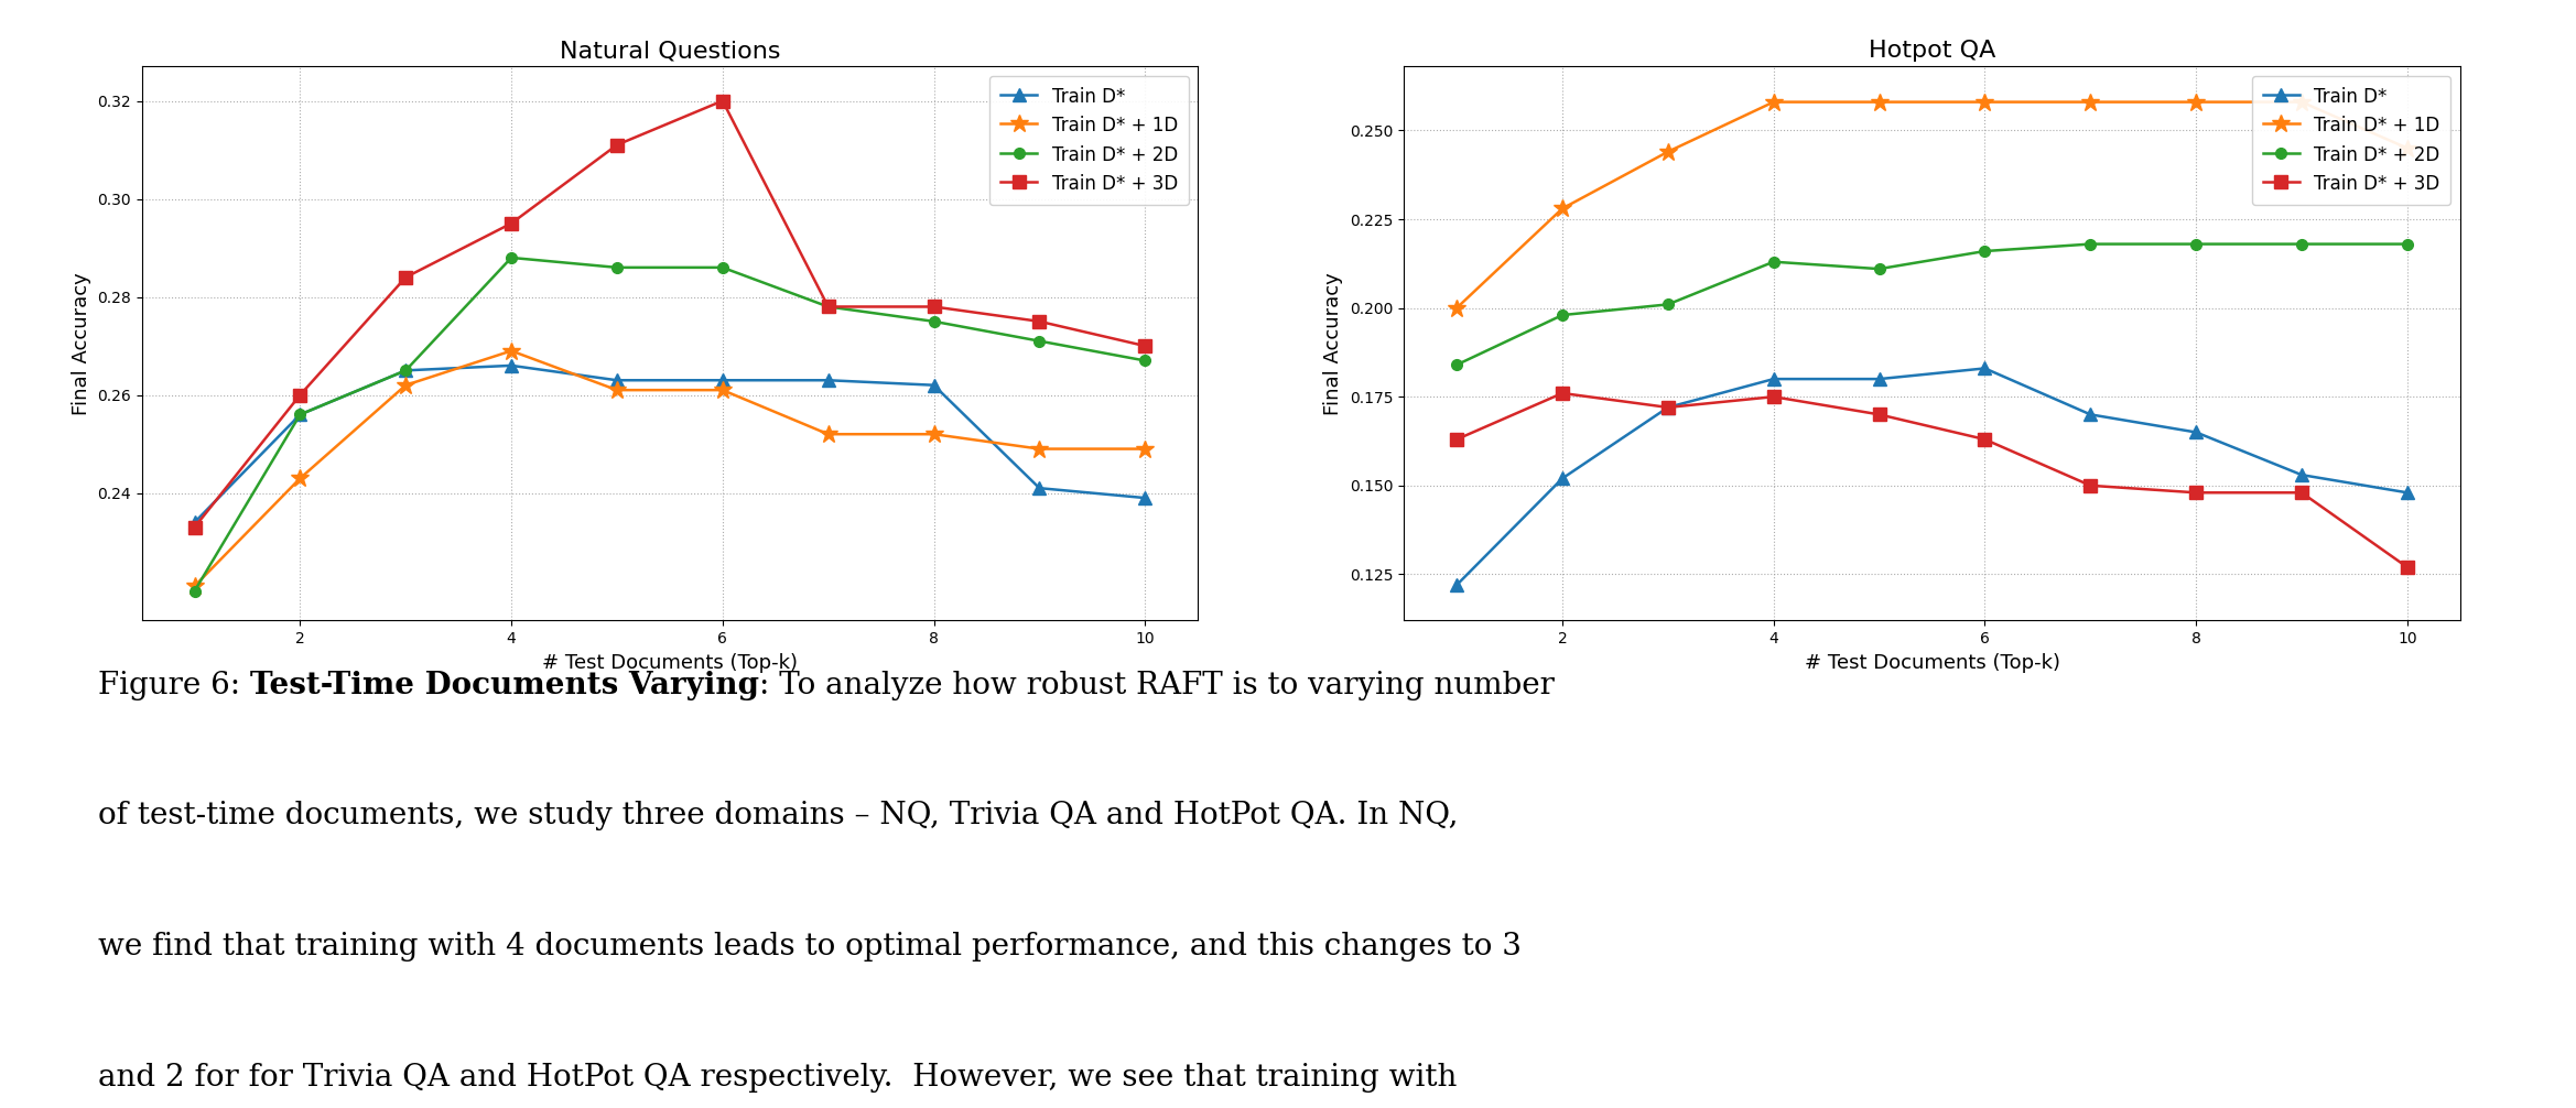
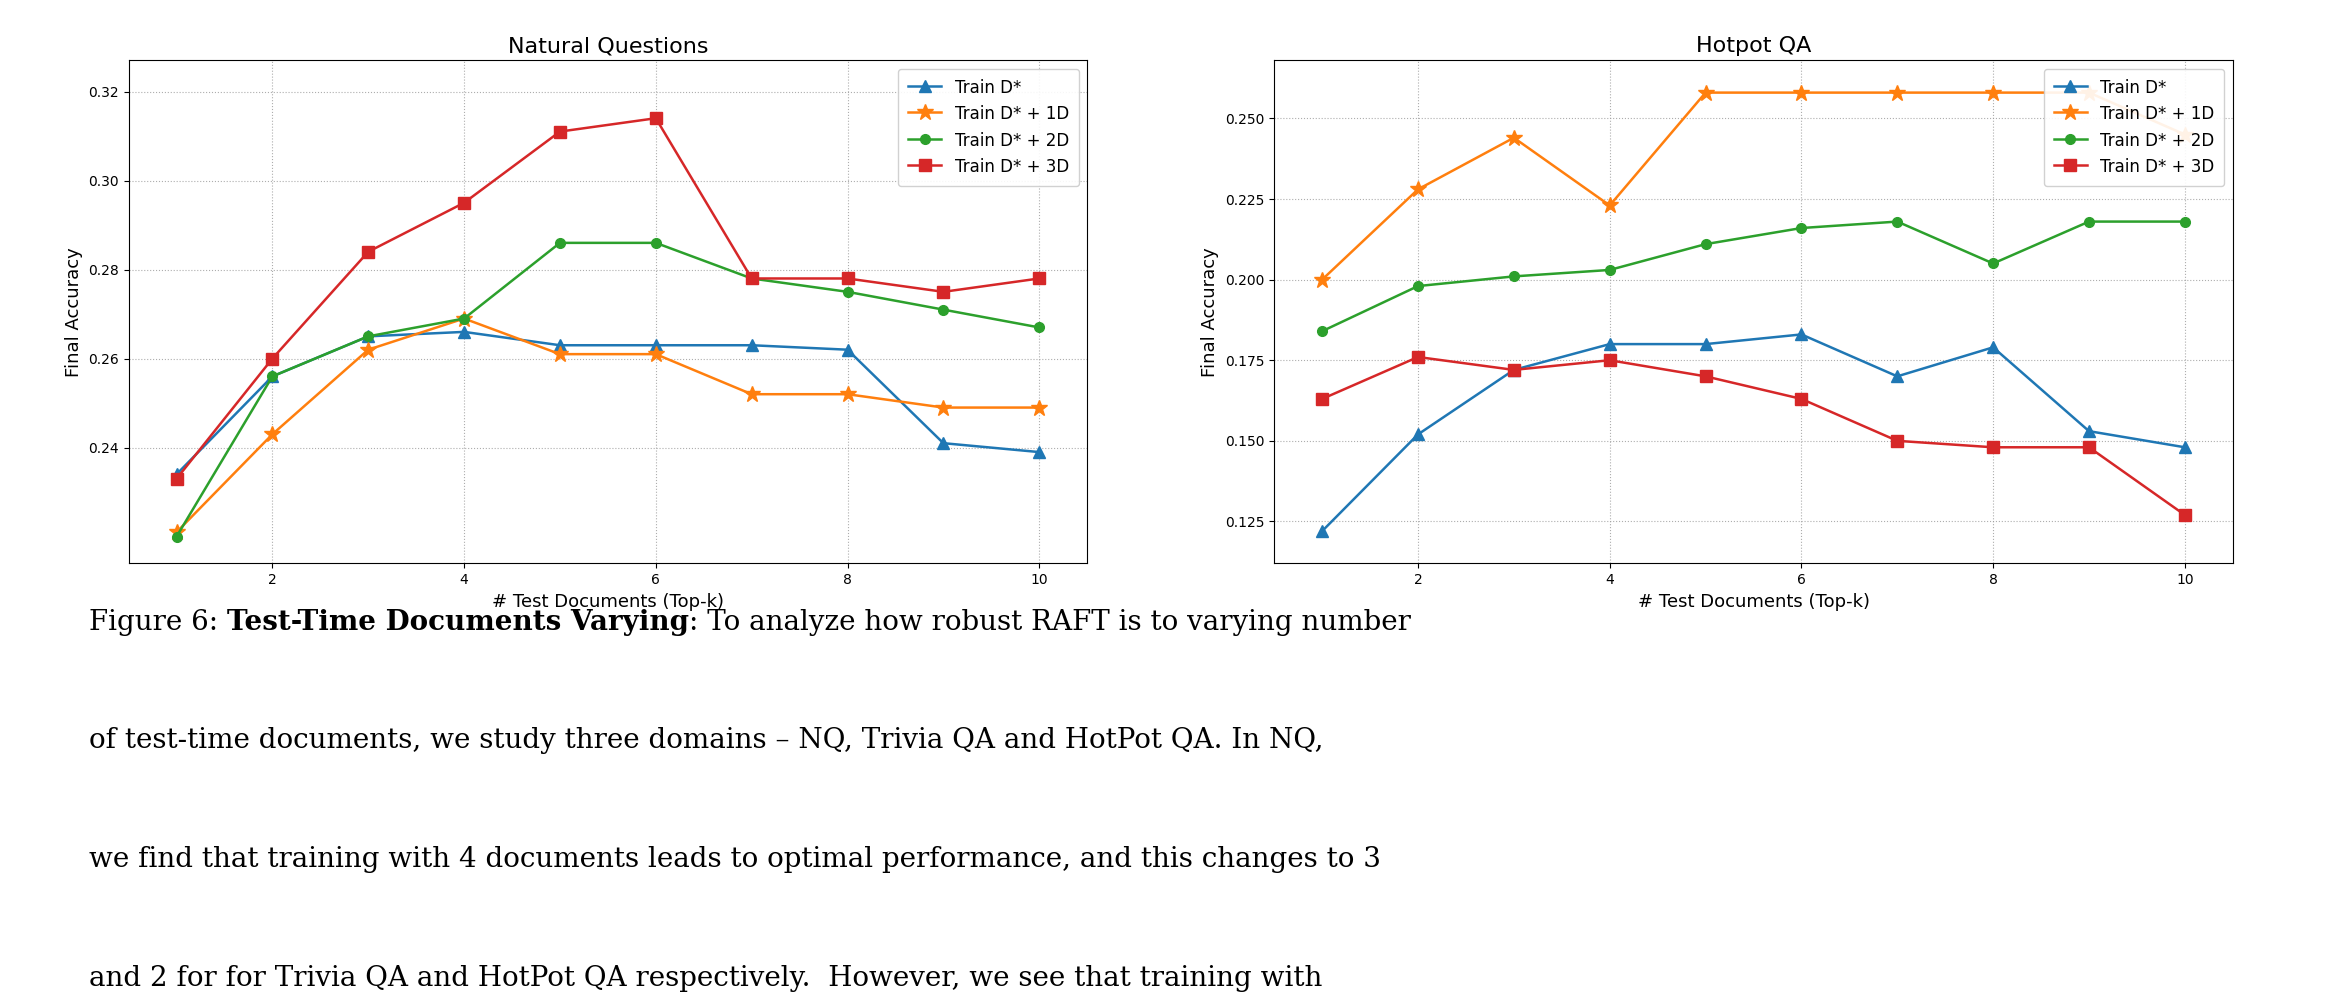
Natural Questions/Train D* + 2D/4: 0.288 -> 0.269
Natural Questions/Train D* + 3D/6: 0.320 -> 0.314
Natural Questions/Train D* + 3D/10: 0.270 -> 0.278
Hotpot QA/Train D* + 1D/4: 0.258 -> 0.223
Hotpot QA/Train D* + 2D/4: 0.213 -> 0.203
Hotpot QA/Train D*/8: 0.165 -> 0.179
Hotpot QA/Train D* + 2D/8: 0.218 -> 0.205
